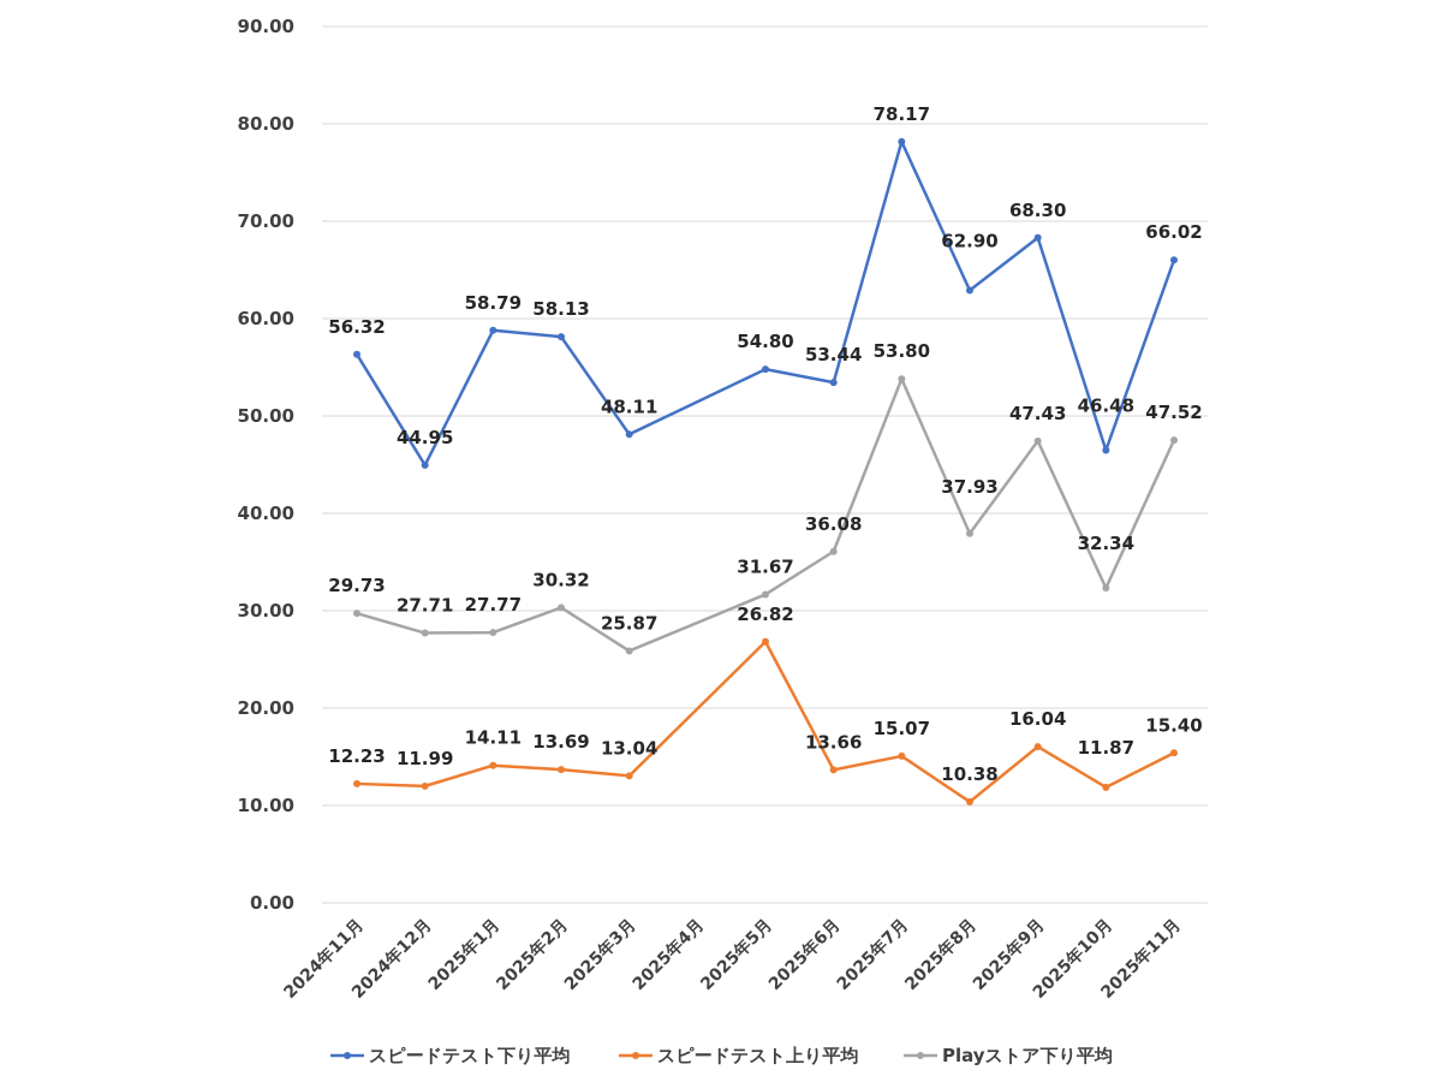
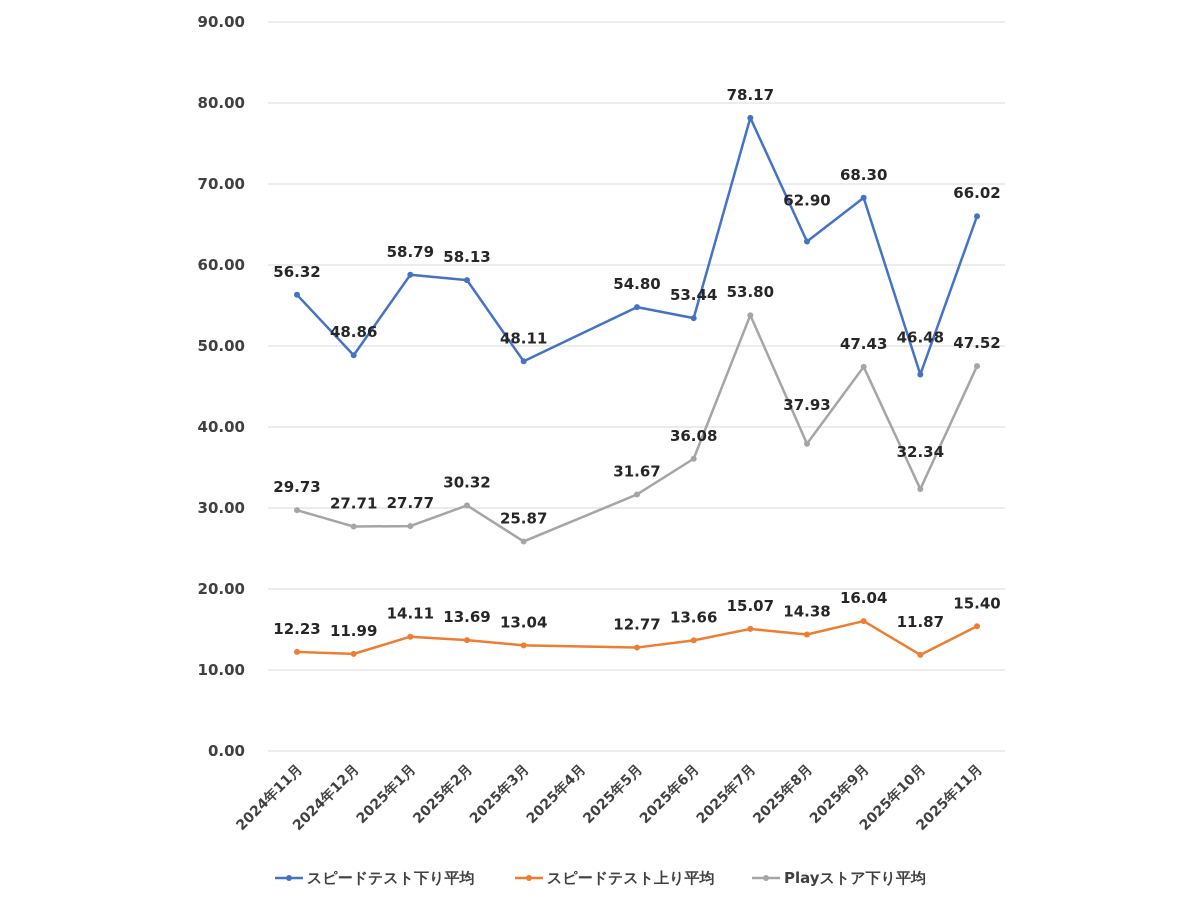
スピードテスト下り平均/2024年12月: 44.95 -> 48.86
スピードテスト上り平均/2025年5月: 26.82 -> 12.77
スピードテスト上り平均/2025年8月: 10.38 -> 14.38
